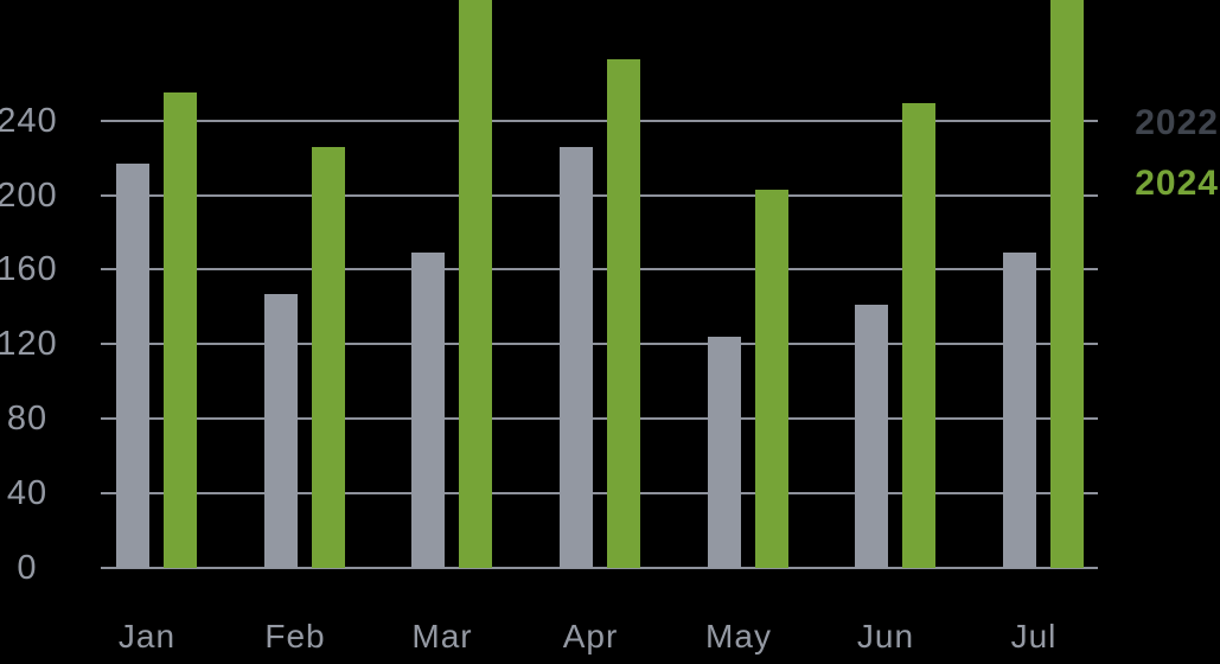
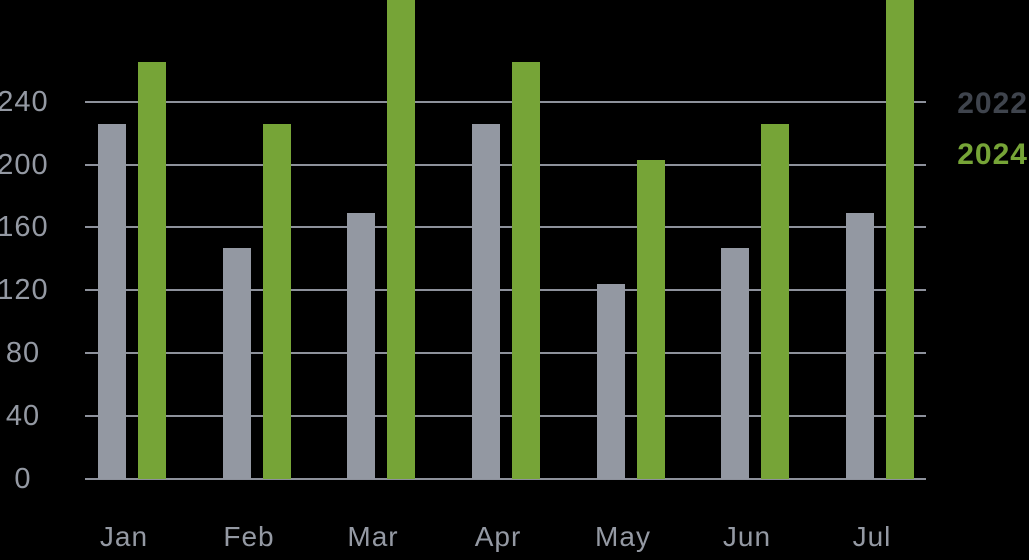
2022/Jan: 217 -> 226
2024/Jan: 255 -> 265
2024/Apr: 273 -> 265
2022/Jun: 141 -> 147
2024/Jun: 249 -> 226
